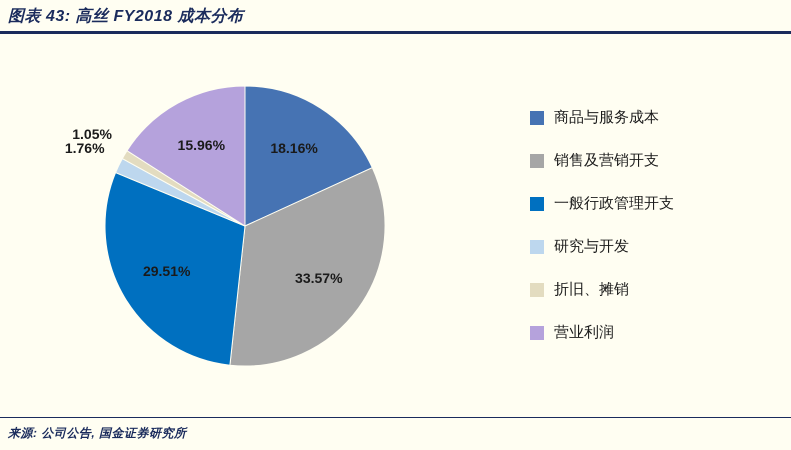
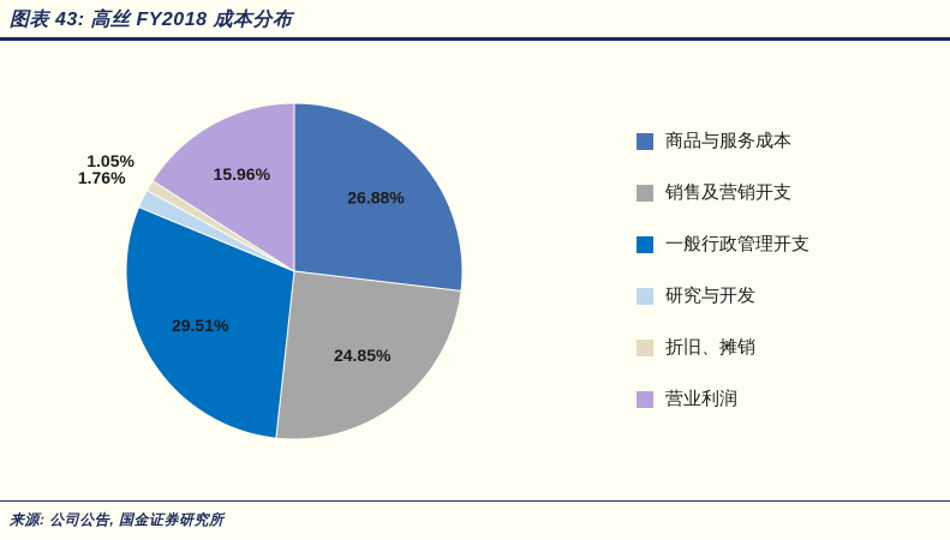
商品与服务成本: 18.16% -> 26.88%
销售及营销开支: 33.57% -> 24.85%
